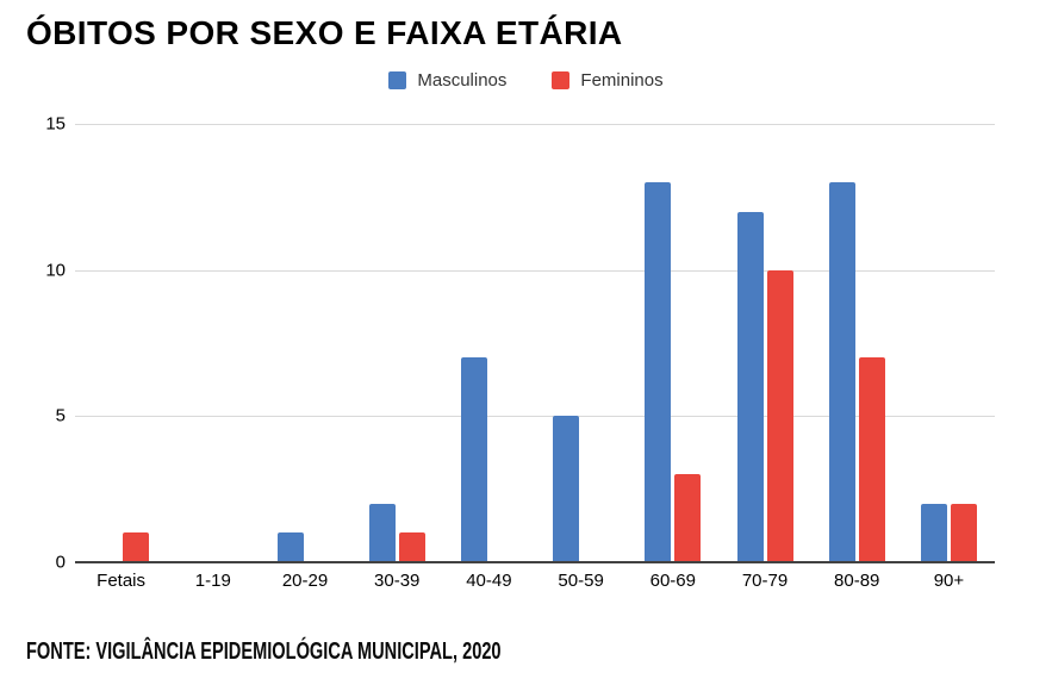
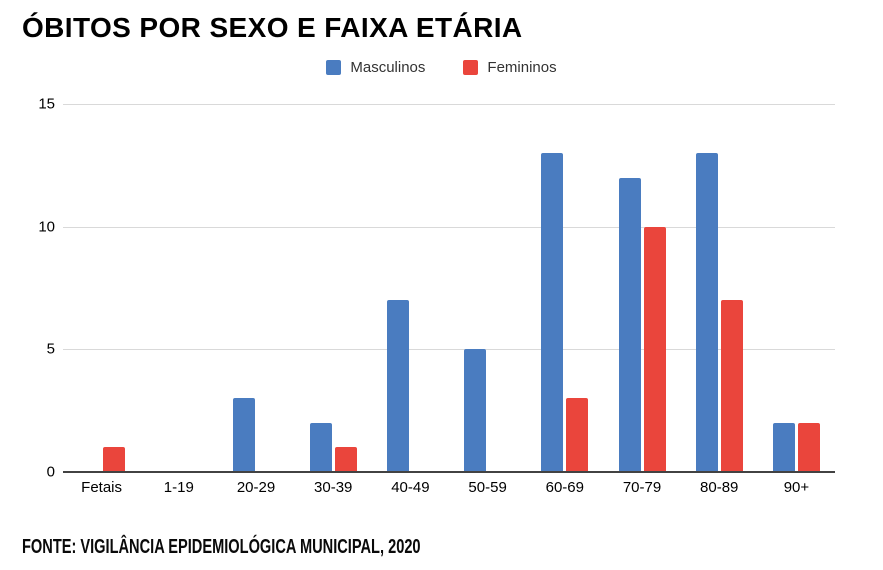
Masculinos/20-29: 1 -> 3
